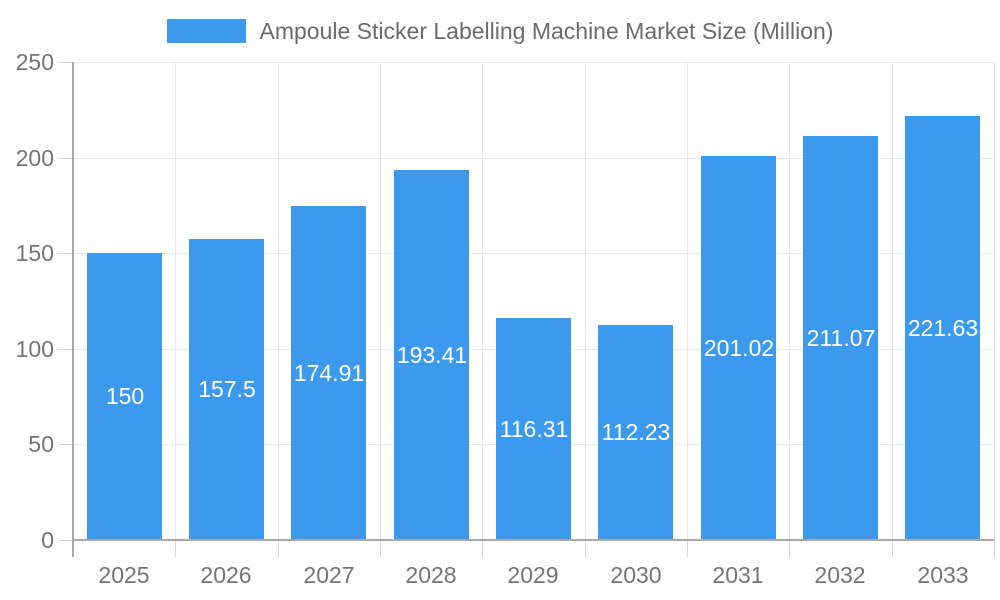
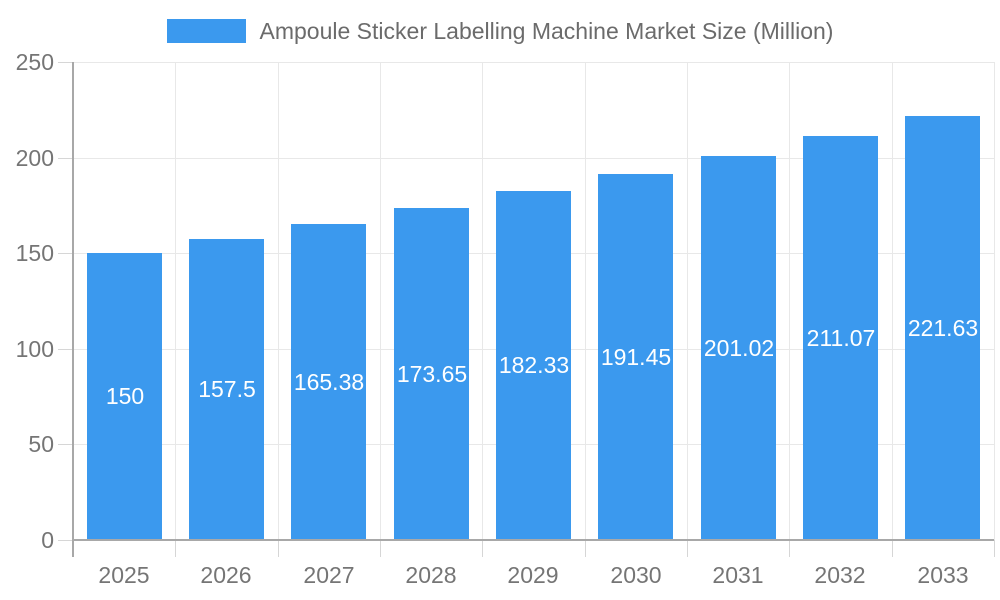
2027: 174.91 -> 165.38
2028: 193.41 -> 173.65
2029: 116.31 -> 182.33
2030: 112.23 -> 191.45
